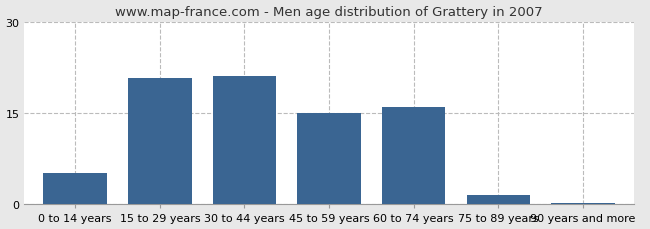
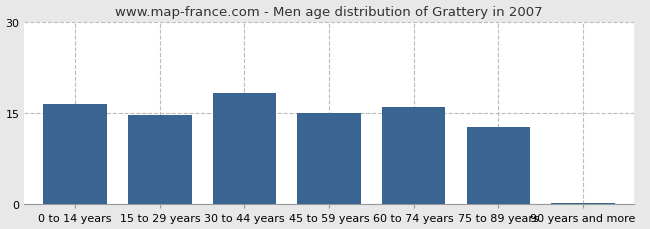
0 to 14 years: 5.2 -> 16.5
15 to 29 years: 20.8 -> 14.7
30 to 44 years: 21.0 -> 18.3
75 to 89 years: 1.6 -> 12.7
